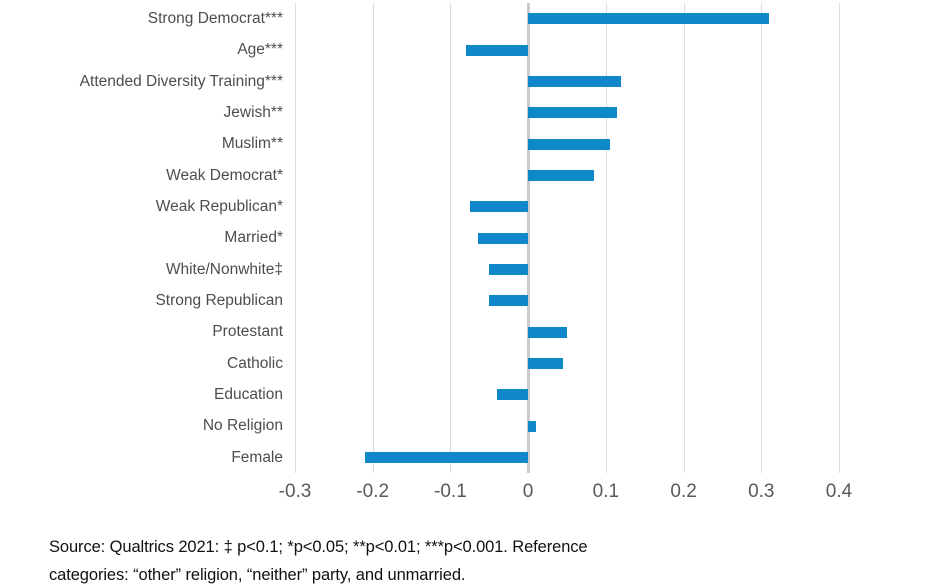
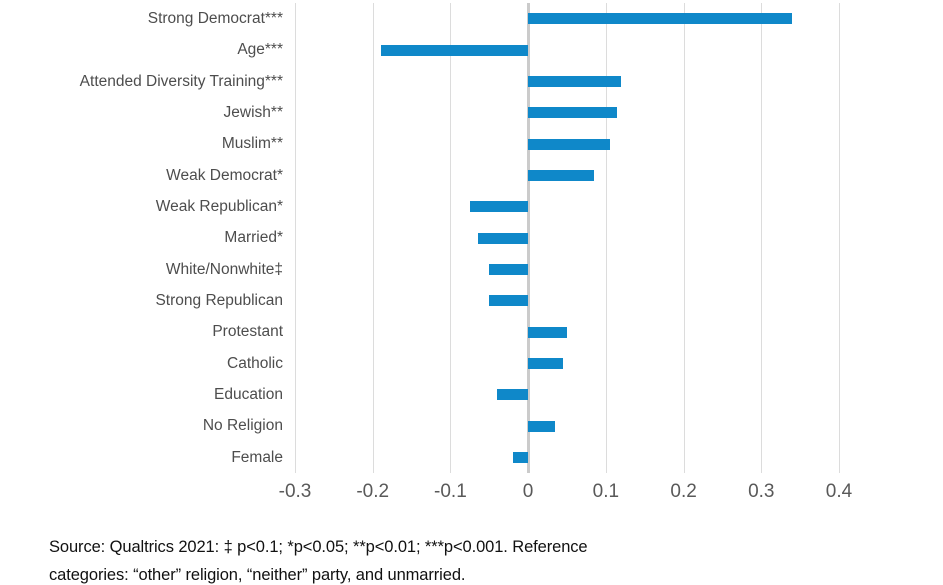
Strong Democrat***: 0.31 -> 0.34
Age***: -0.08 -> -0.19
No Religion: 0.01 -> 0.04
Female: -0.21 -> -0.02
